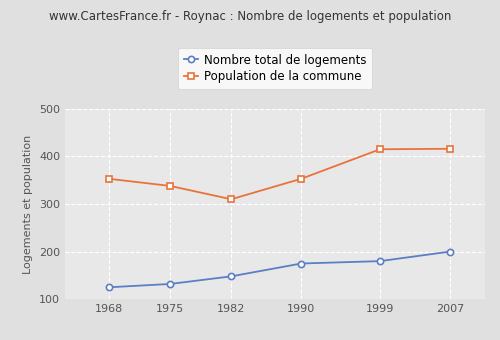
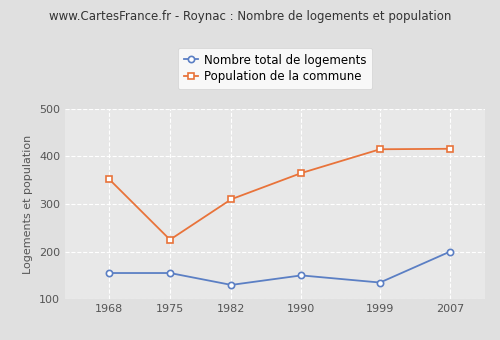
Nombre total de logements/1968: 125 -> 155
Nombre total de logements/1975: 132 -> 155
Population de la commune/1975: 338 -> 225
Nombre total de logements/1982: 148 -> 130
Nombre total de logements/1990: 175 -> 150
Population de la commune/1990: 353 -> 365
Nombre total de logements/1999: 180 -> 135
